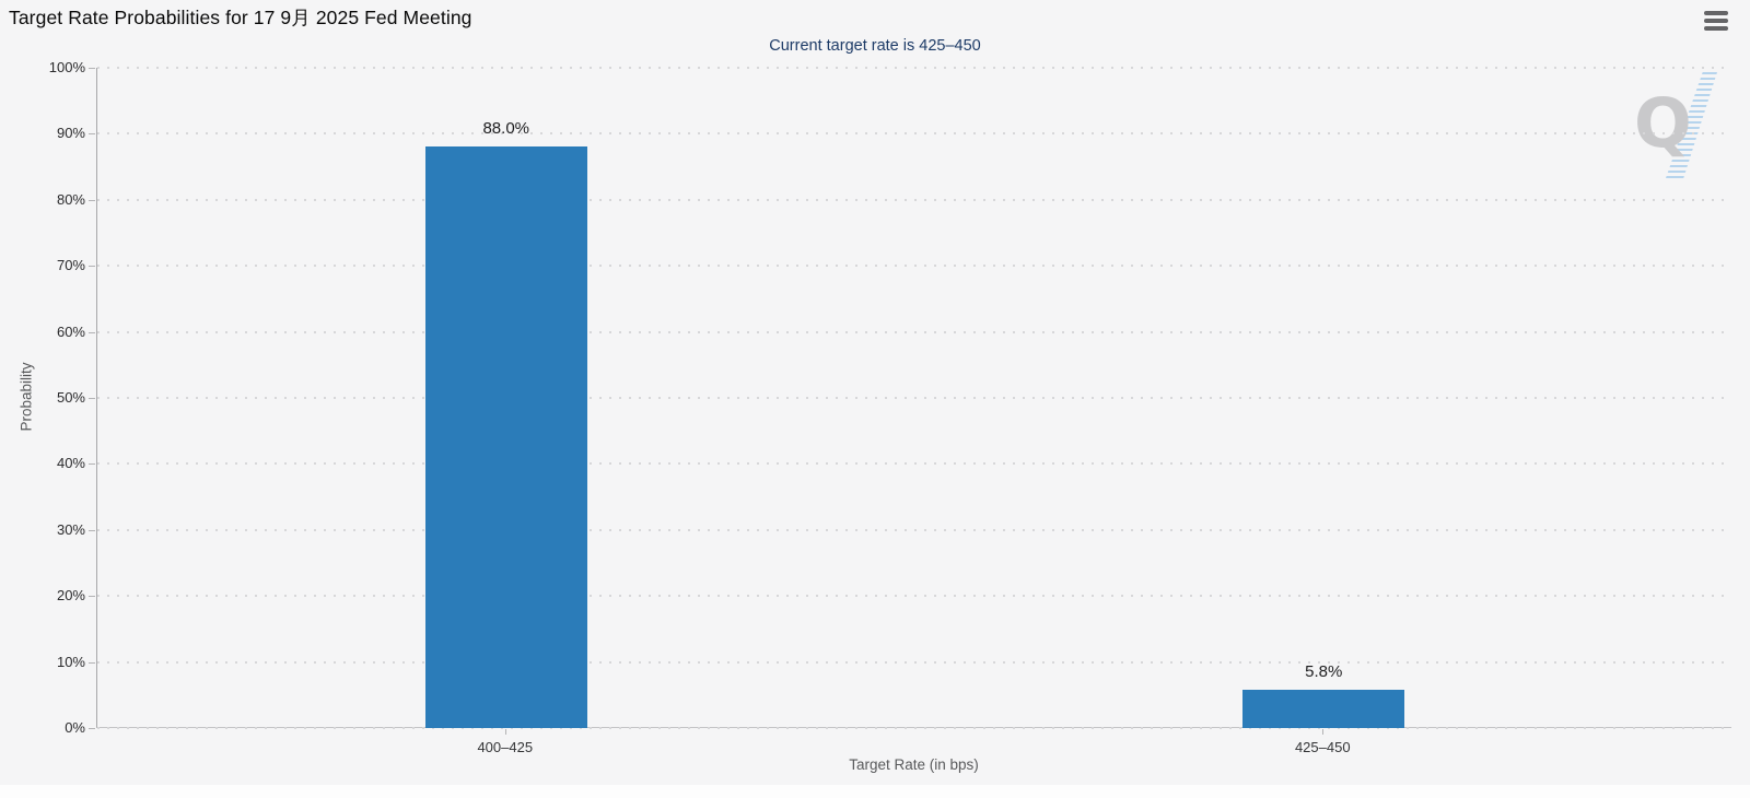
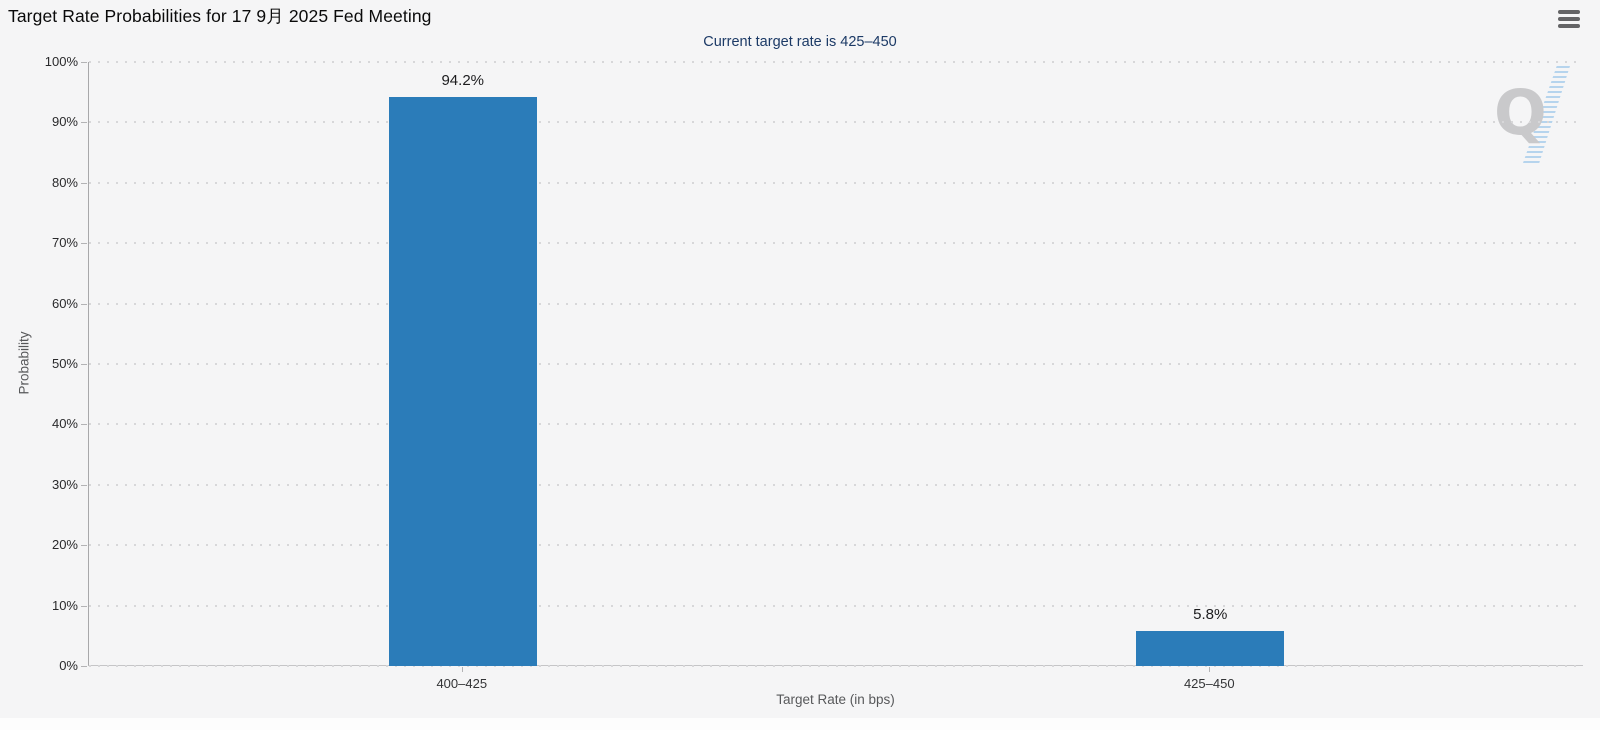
400–425: 88.0% -> 94.2%
